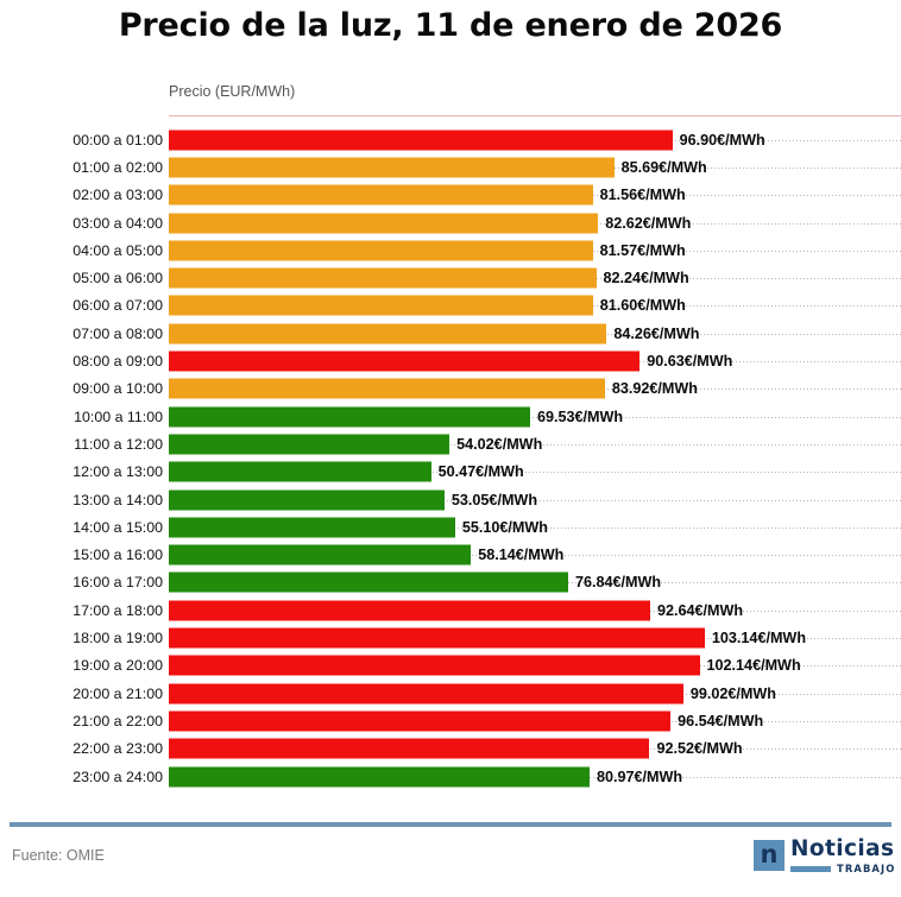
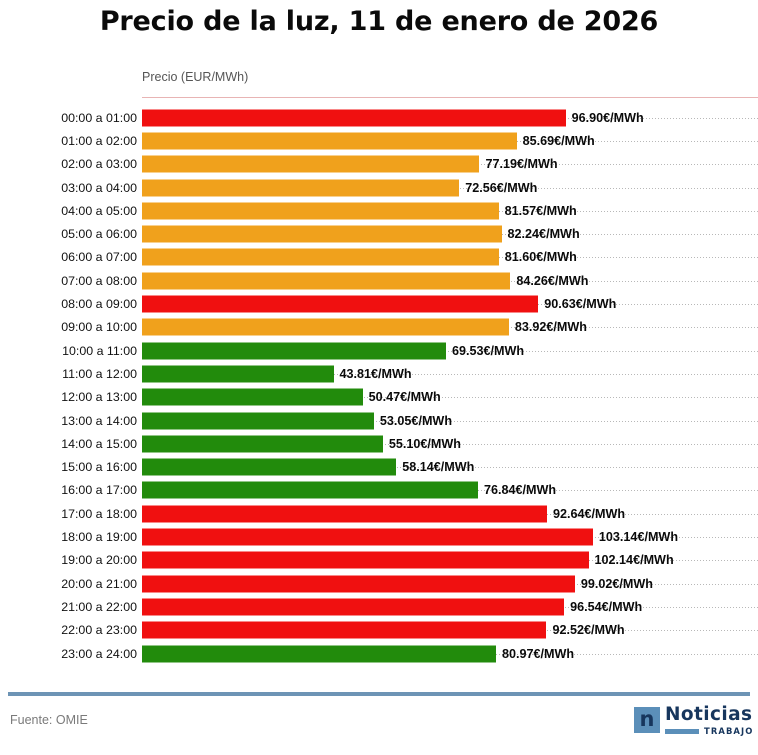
02:00 a 03:00: 81.56 -> 77.19
03:00 a 04:00: 82.62 -> 72.56
11:00 a 12:00: 54.02 -> 43.81
